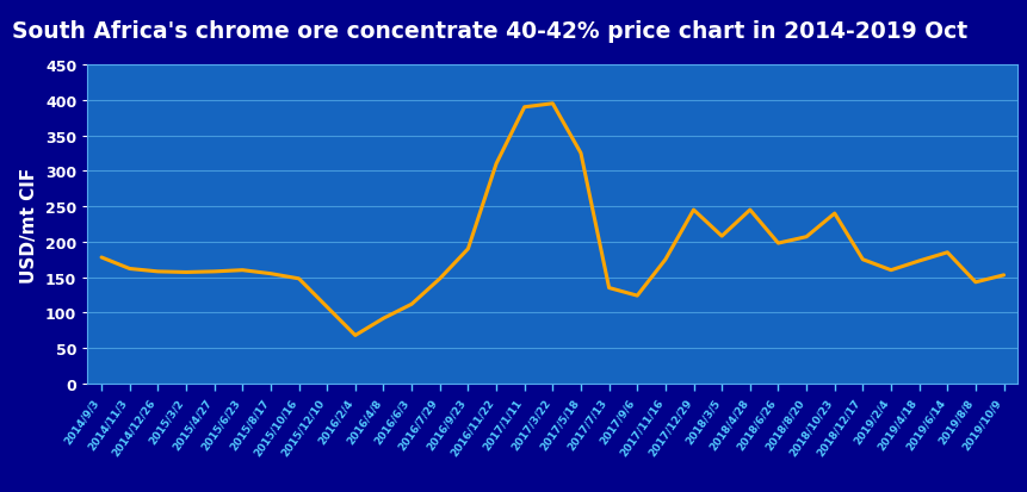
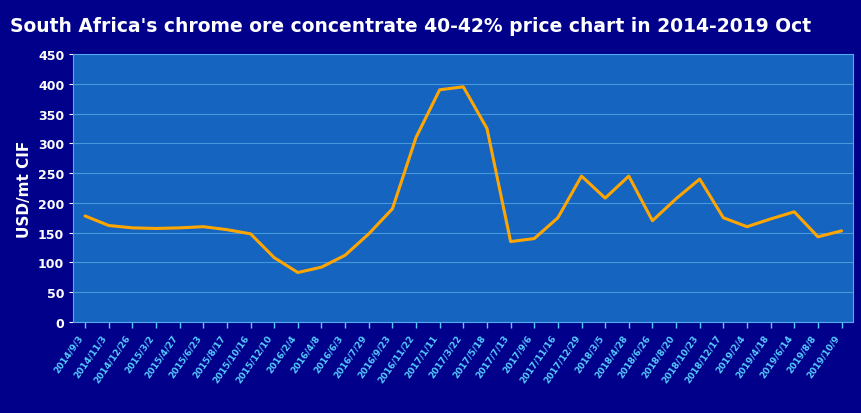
2016/2/4: 68 -> 83
2017/9/6: 124 -> 140
2018/6/26: 198 -> 170
